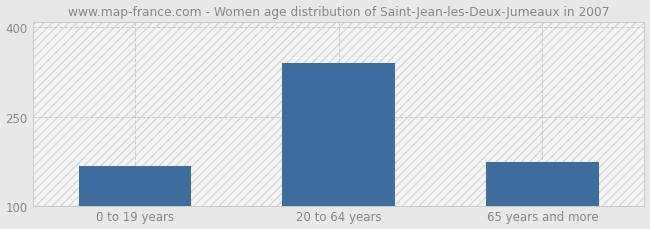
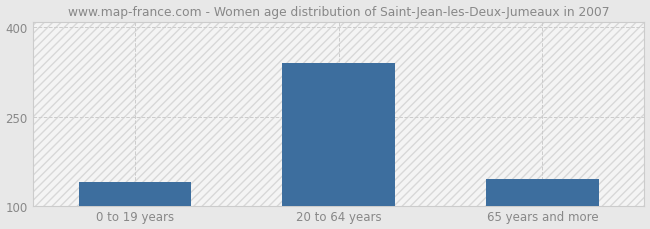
0 to 19 years: 166 -> 140
65 years and more: 174 -> 145
